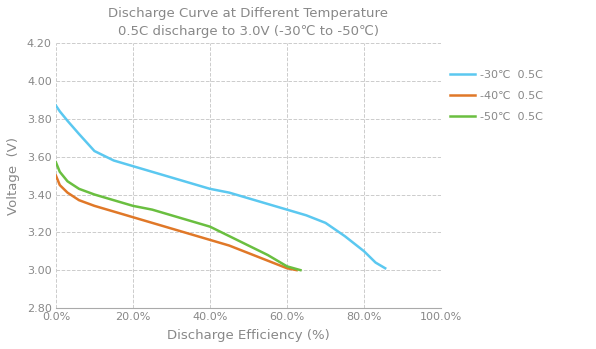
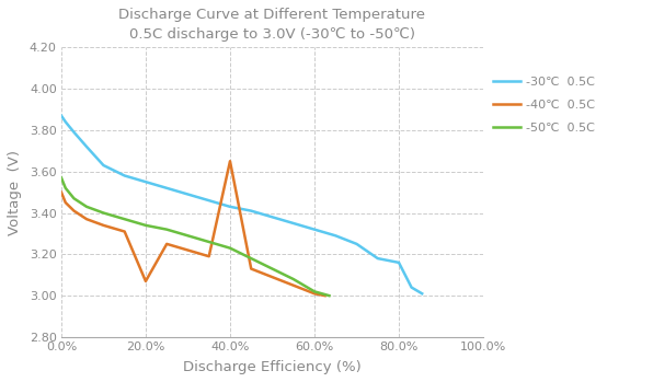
-40℃ 0.5C/20.0%: 3.28 -> 3.07
-40℃ 0.5C/40.0%: 3.16 -> 3.65
-30℃ 0.5C/80.0%: 3.10 -> 3.16
